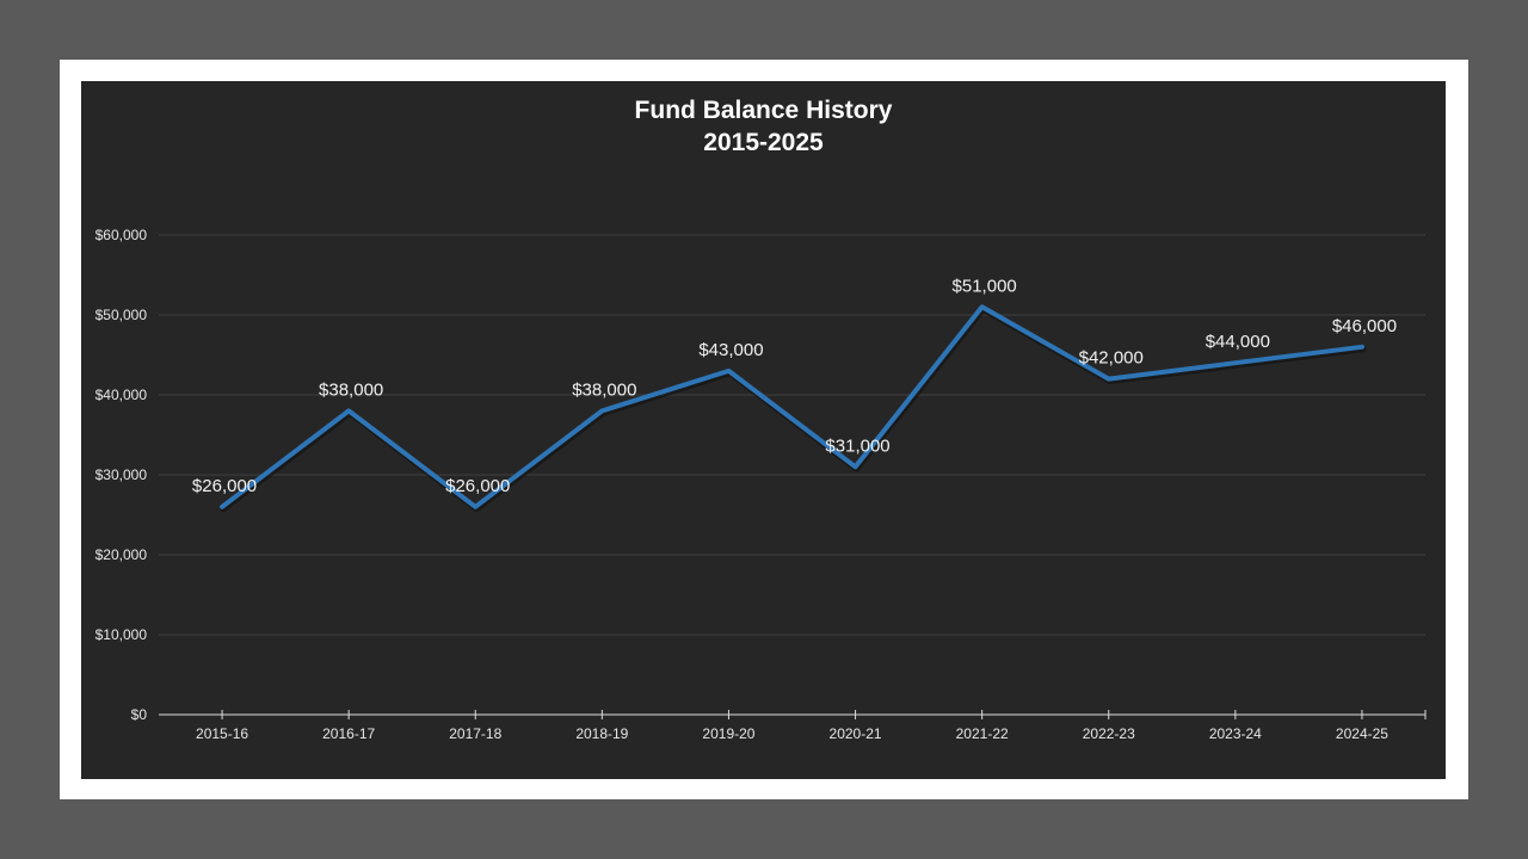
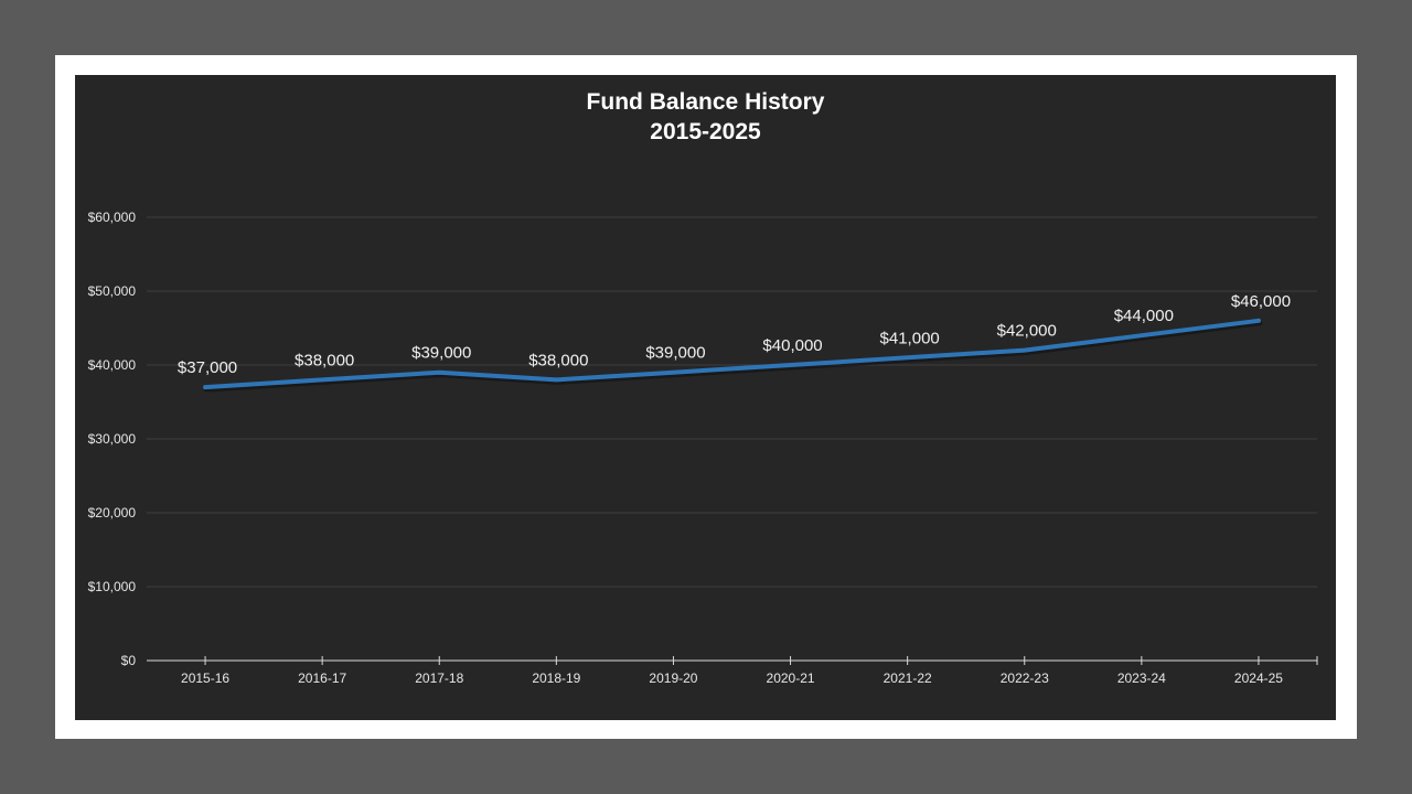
2015-16: $26,000 -> $37,000
2017-18: $26,000 -> $39,000
2019-20: $43,000 -> $39,000
2020-21: $31,000 -> $40,000
2021-22: $51,000 -> $41,000
